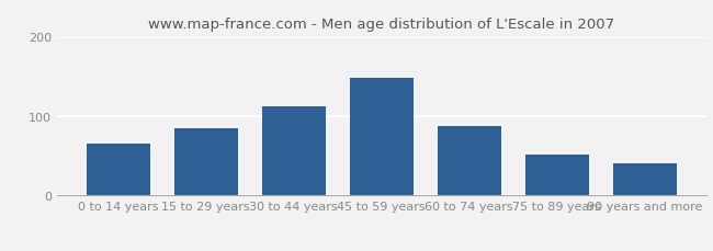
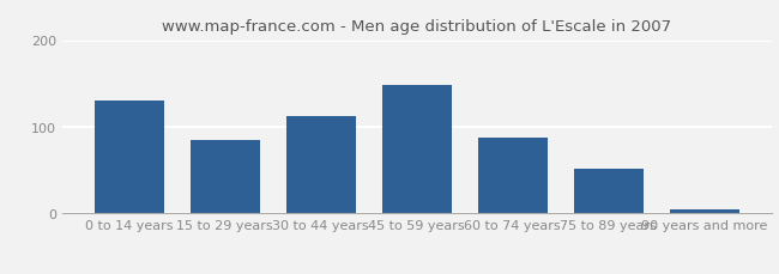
0 to 14 years: 66 -> 130
90 years and more: 40 -> 5
